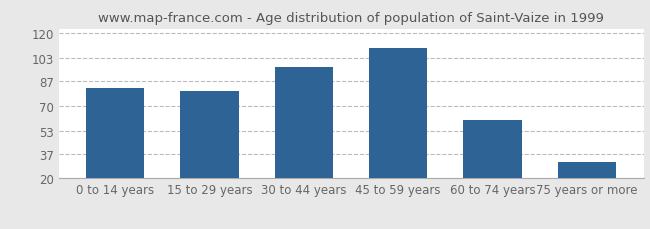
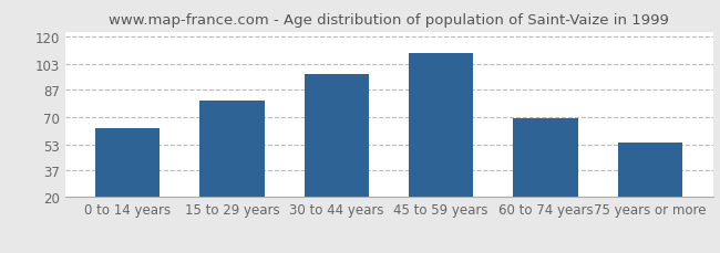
0 to 14 years: 82 -> 63
60 to 74 years: 60 -> 69
75 years or more: 31 -> 54
